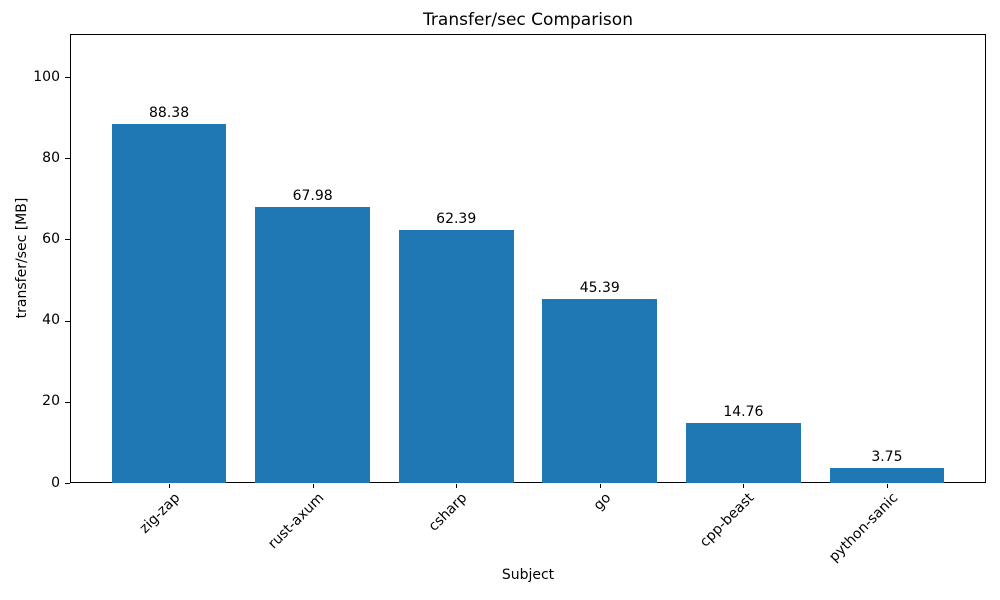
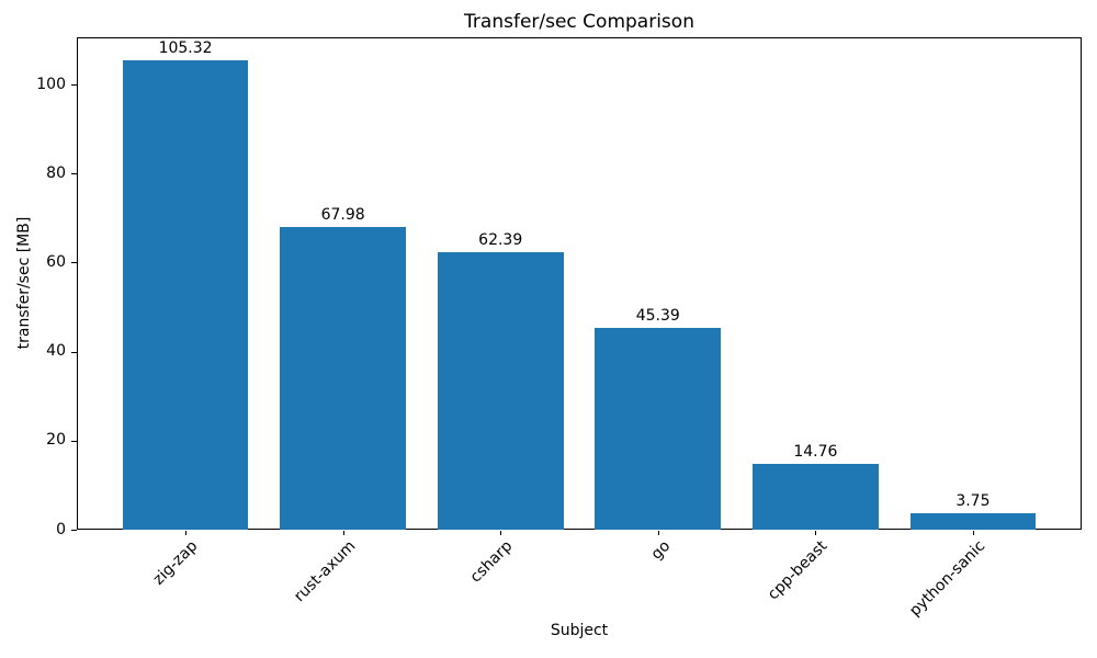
zig-zap: 88.38 -> 105.32
